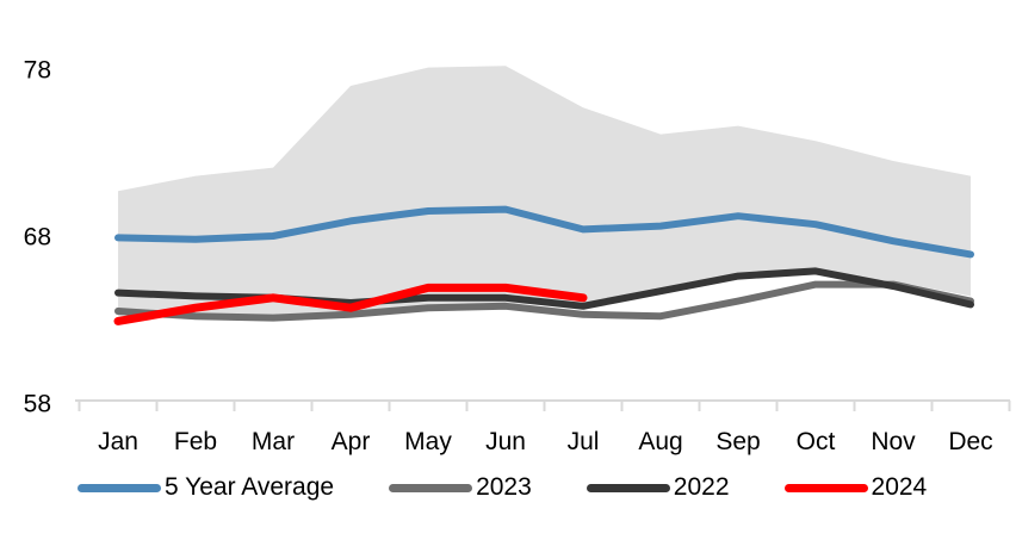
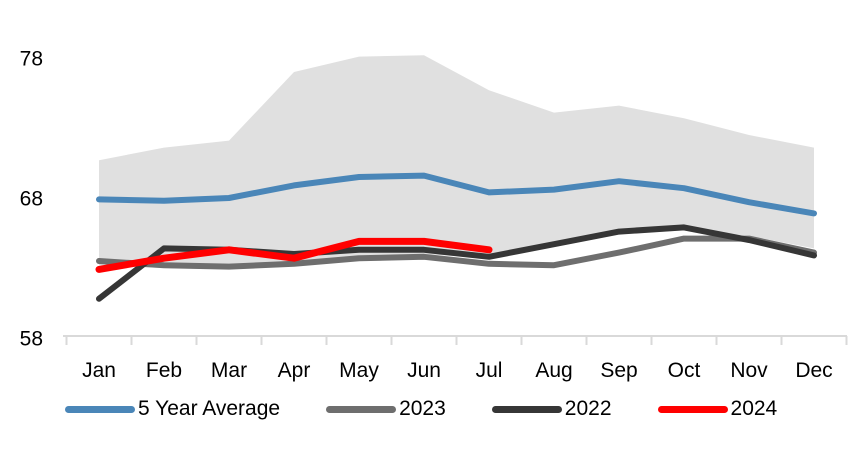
2022/Jan: 64.6 -> 60.8
